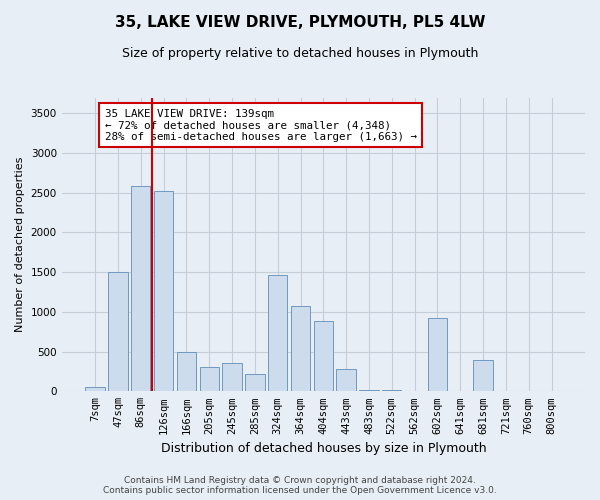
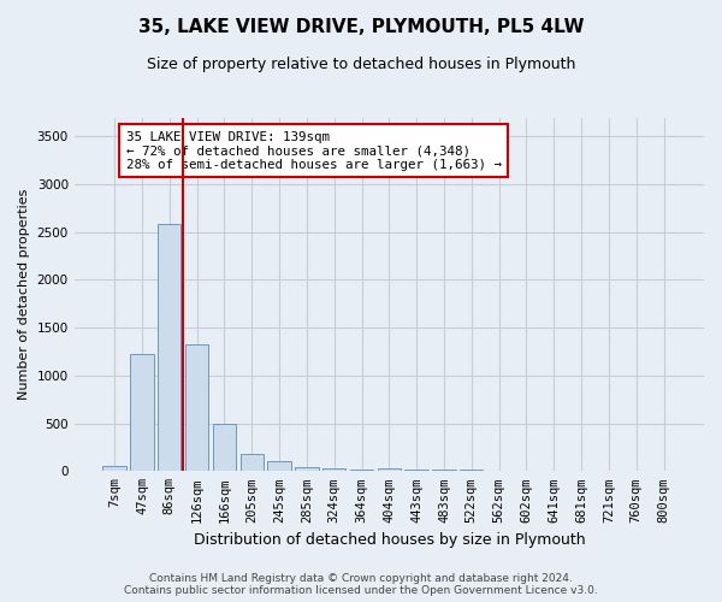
47sqm: 1500 -> 1220
126sqm: 2520 -> 1330
205sqm: 300 -> 180
245sqm: 360 -> 110
285sqm: 220 -> 50
324sqm: 1460 -> 30
364sqm: 1080 -> 20
404sqm: 880 -> 30
443sqm: 280 -> 20
602sqm: 920 -> 0
681sqm: 400 -> 0
